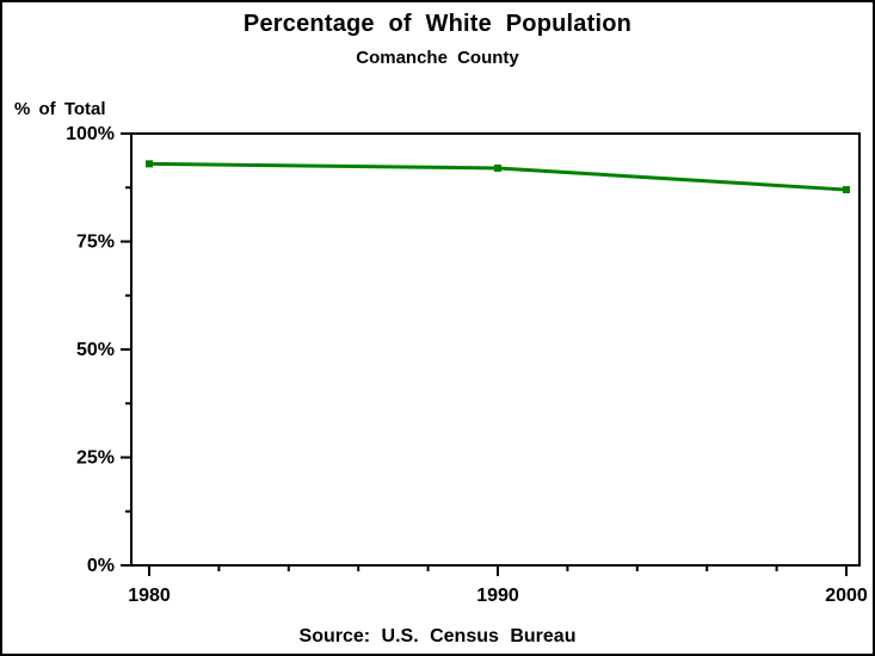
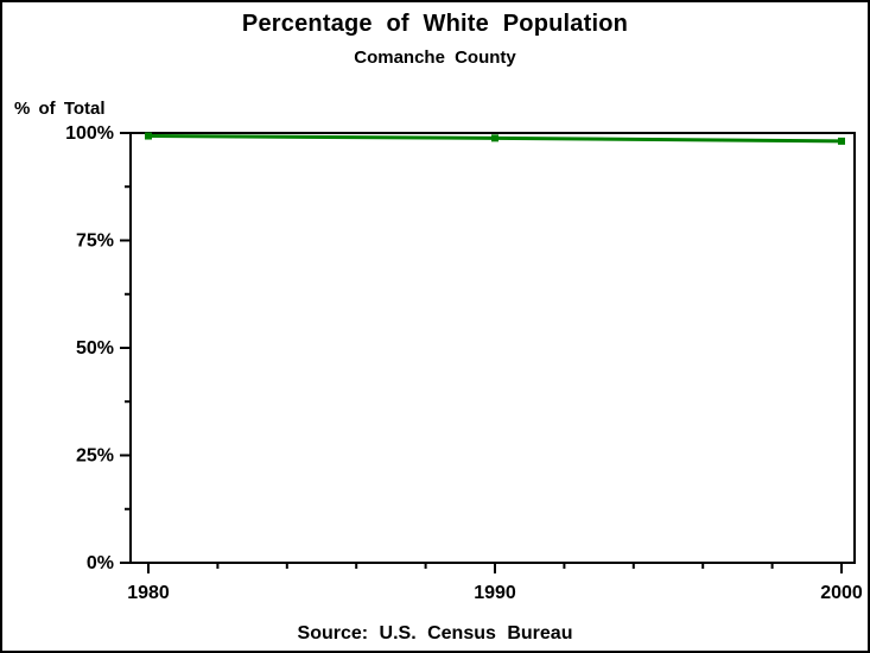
1980: 93% -> 99%
1990: 92% -> 99%
2000: 87% -> 98%
